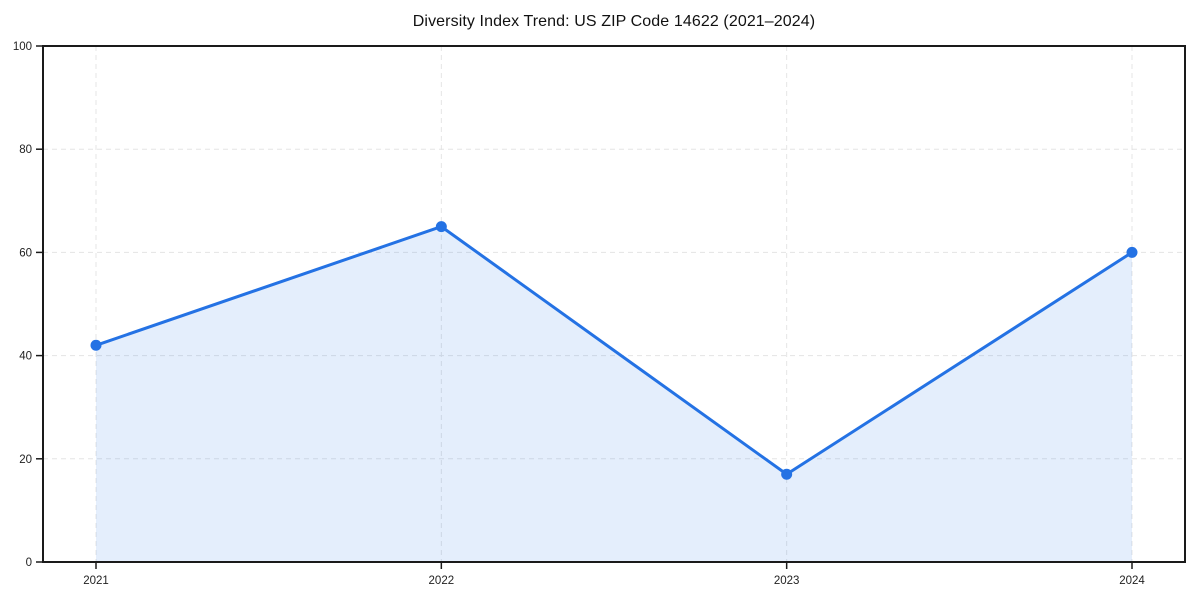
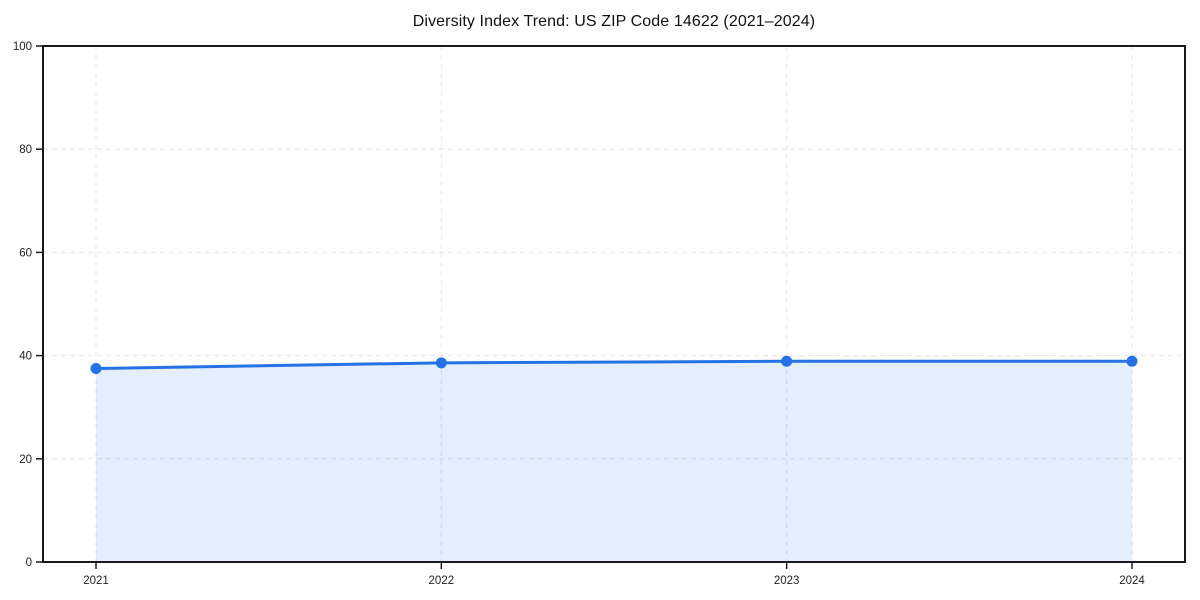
2021: 42 -> 38
2022: 65 -> 39
2023: 17 -> 39
2024: 60 -> 39
